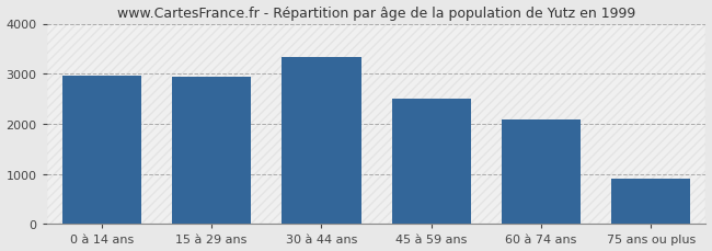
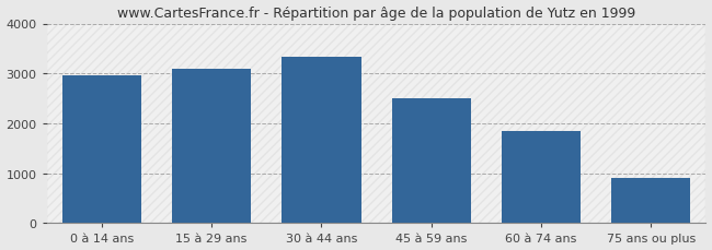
15 à 29 ans: 2950 -> 3100
60 à 74 ans: 2090 -> 1850
